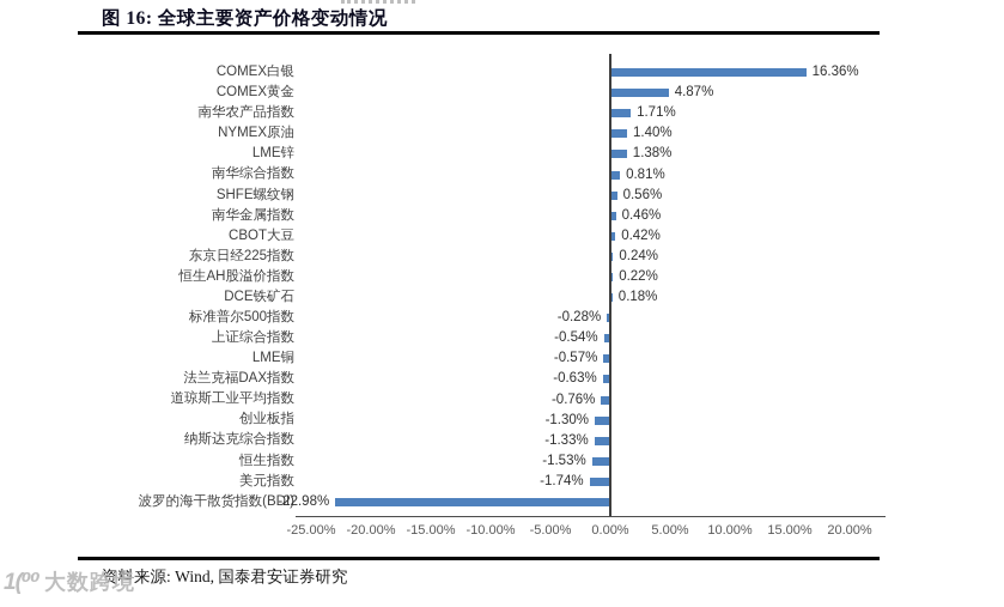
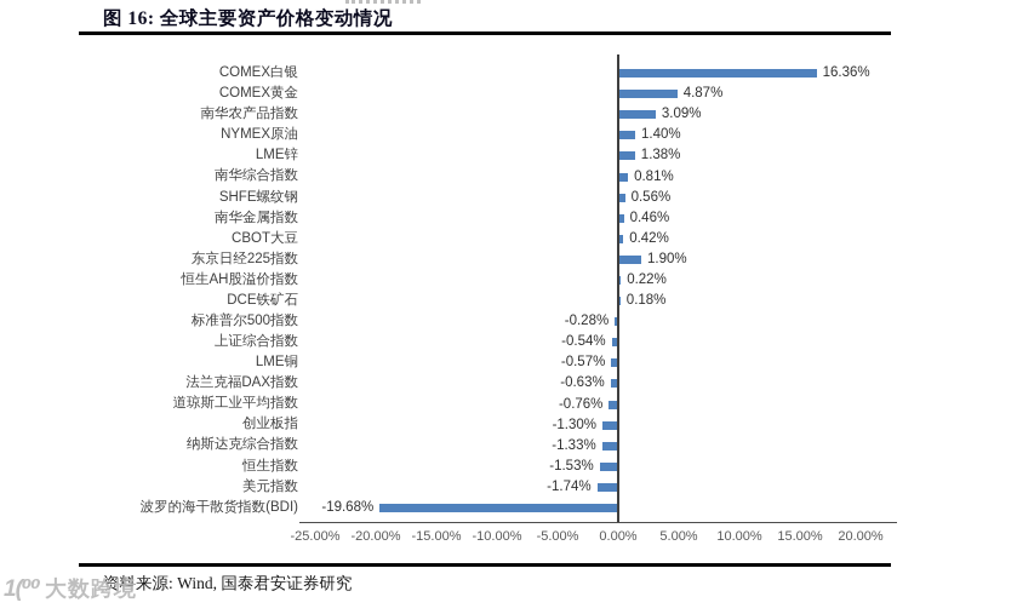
南华农产品指数: 1.71% -> 3.09%
东京日经225指数: 0.24% -> 1.90%
波罗的海干散货指数(BDI): -22.98% -> -19.68%
